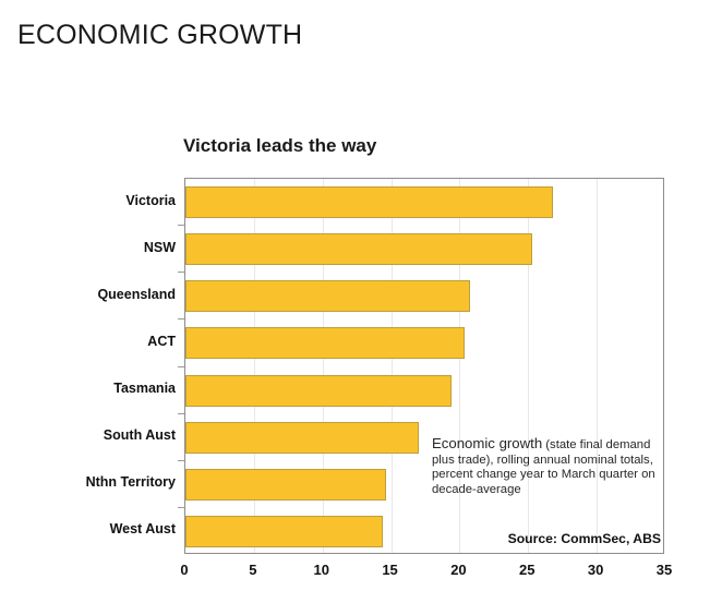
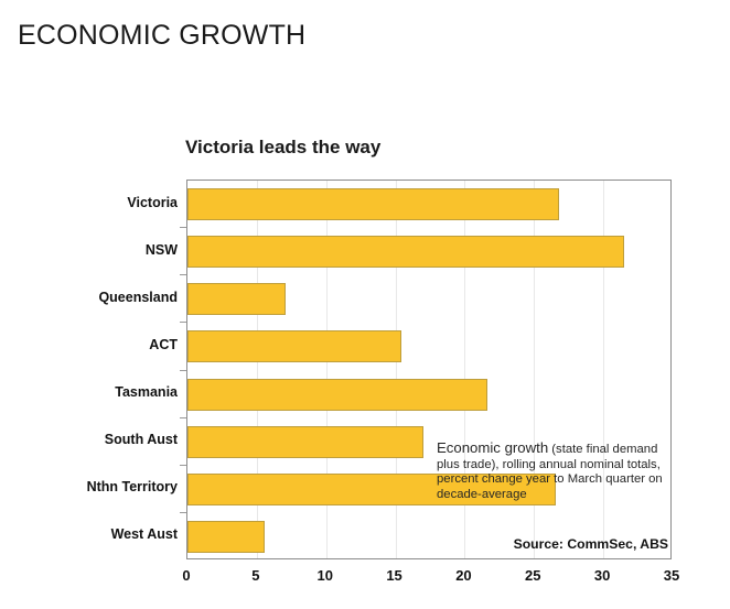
NSW: 25.3 -> 31.5
Queensland: 20.8 -> 7.1
ACT: 20.4 -> 15.4
Tasmania: 19.4 -> 21.6
Nthn Territory: 14.6 -> 26.6
West Aust: 14.4 -> 5.6
